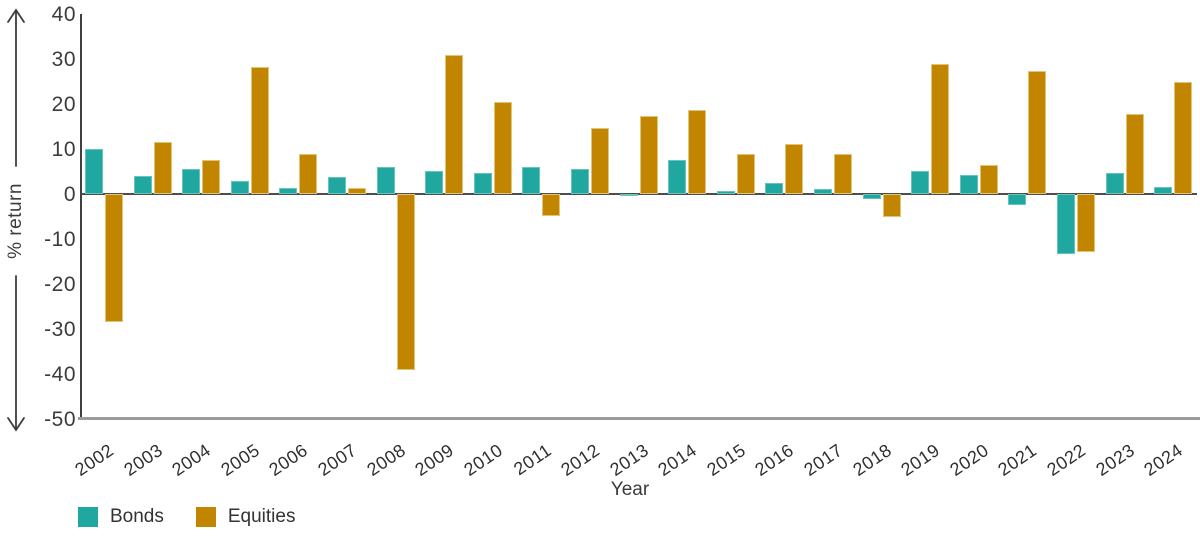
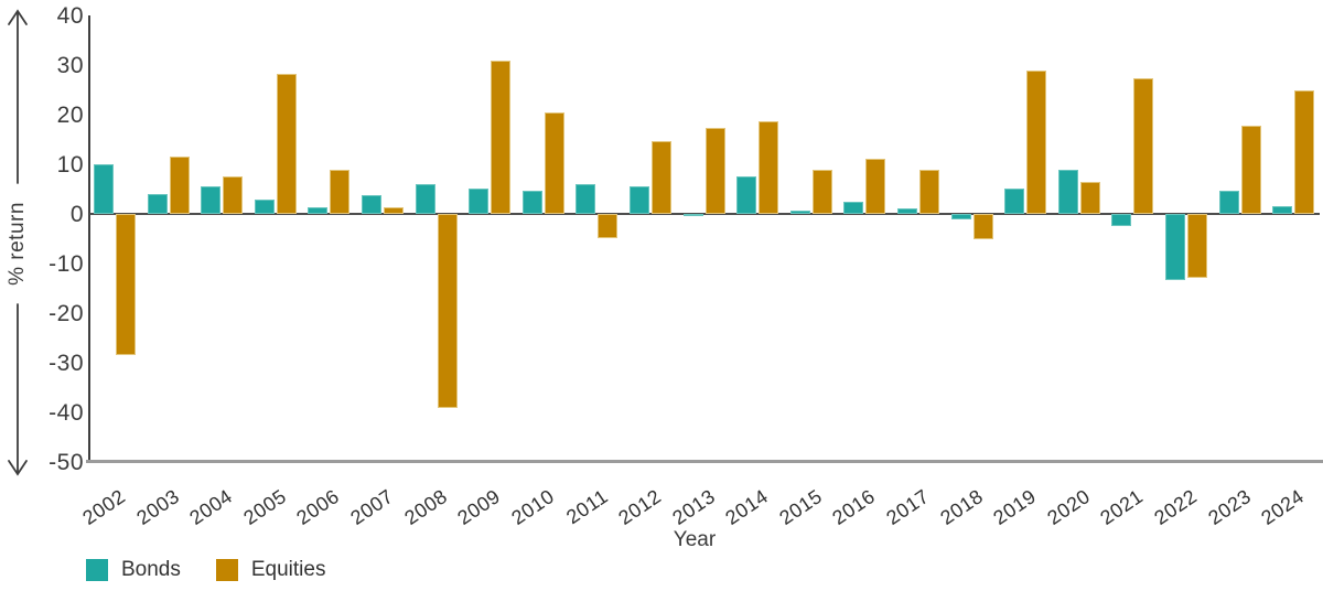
Bonds/2020: 4 -> 9
